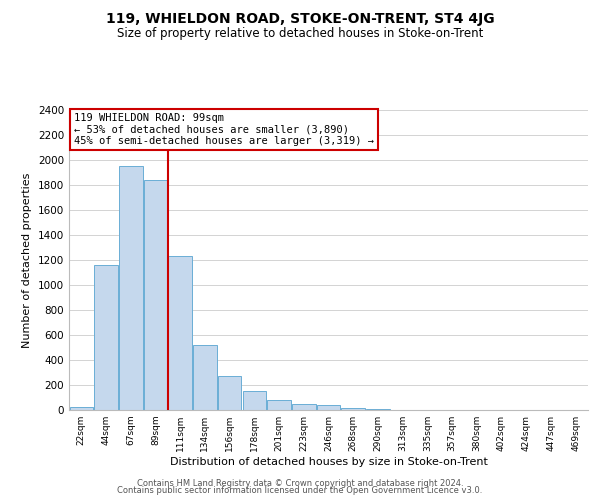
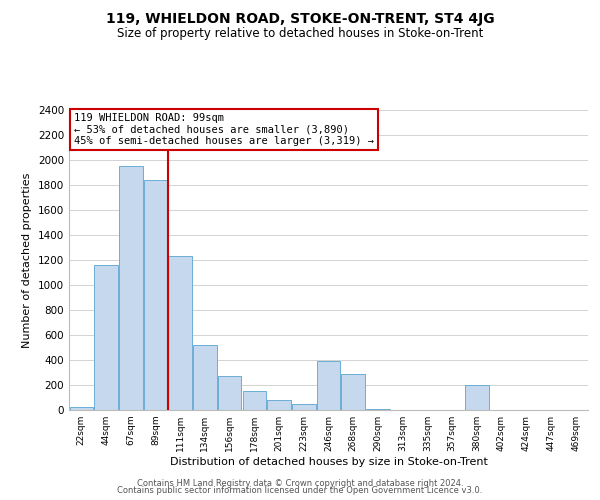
246sqm: 40 -> 390
268sqm: 20 -> 290
380sqm: 0 -> 200
